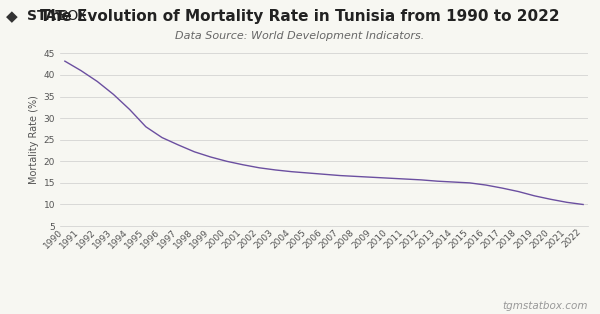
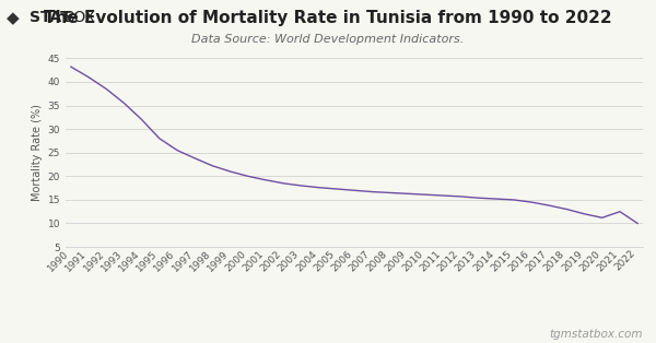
2021: 10.5 -> 12.5
